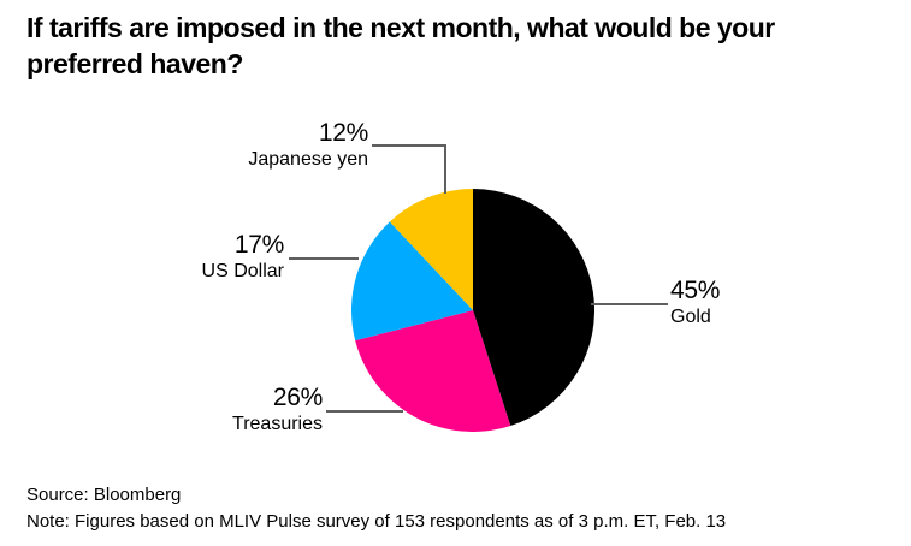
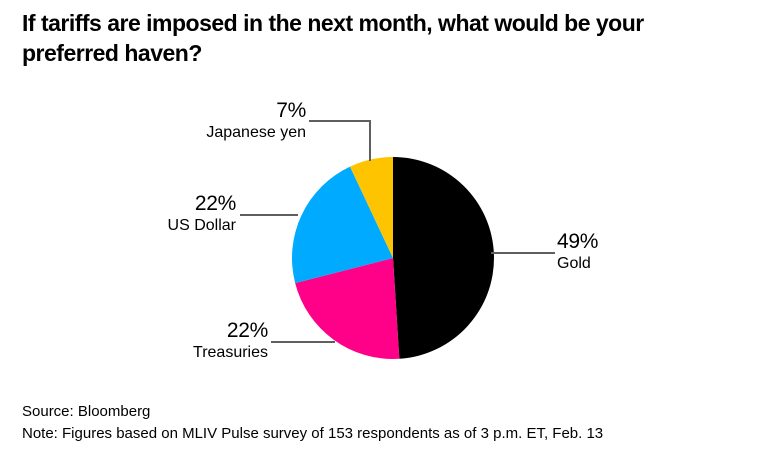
Gold: 45% -> 49%
Treasuries: 26% -> 22%
US Dollar: 17% -> 22%
Japanese yen: 12% -> 7%
